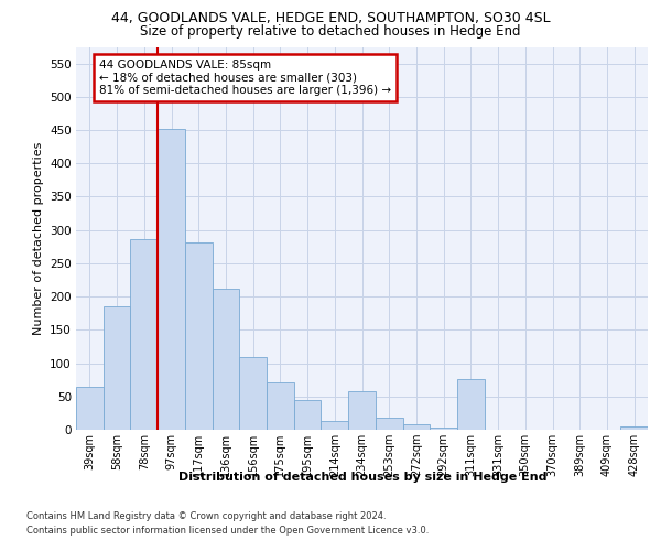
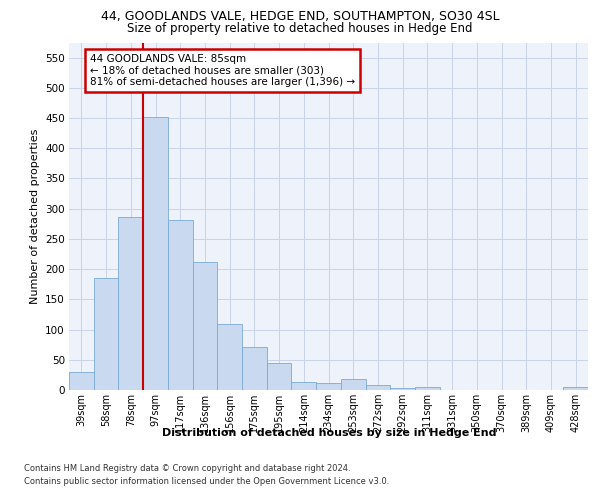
39sqm: 64 -> 30
234sqm: 58 -> 11
311sqm: 76 -> 5
